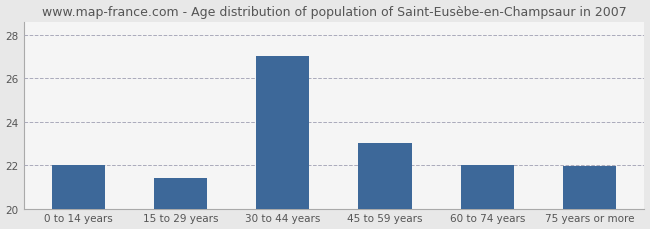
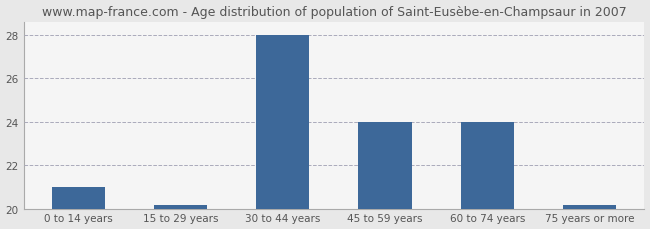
0 to 14 years: 22.00 -> 21.00
15 to 29 years: 21.40 -> 20.15
30 to 44 years: 27.00 -> 28.00
45 to 59 years: 23.00 -> 24.00
60 to 74 years: 22.00 -> 24.00
75 years or more: 21.95 -> 20.15
